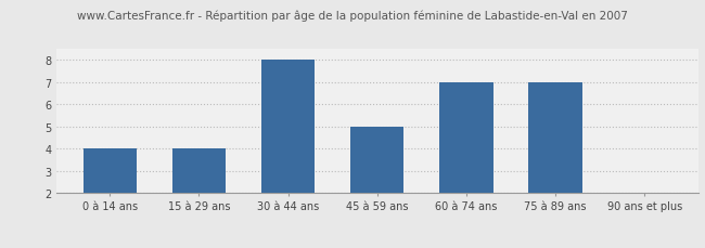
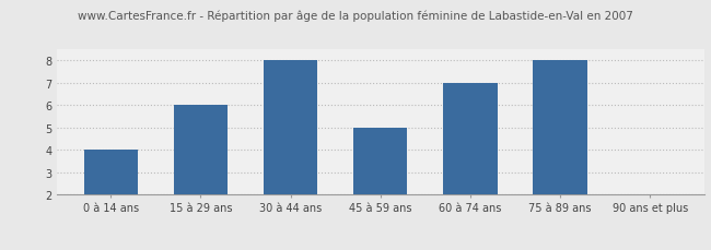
15 à 29 ans: 4 -> 6
75 à 89 ans: 7 -> 8
